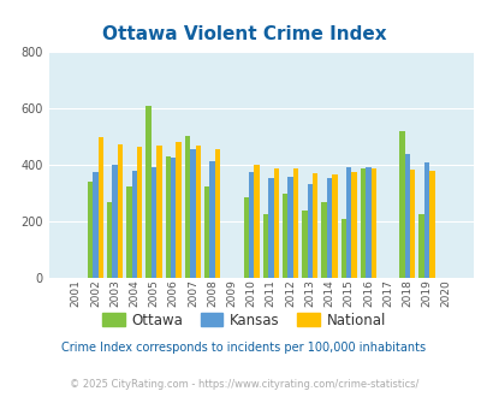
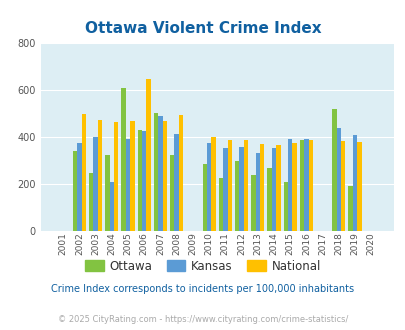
Ottawa/2003: 270 -> 245
Kansas/2004: 378 -> 210
National/2006: 479 -> 645
Kansas/2007: 455 -> 490
National/2008: 453 -> 495
Ottawa/2019: 225 -> 190
